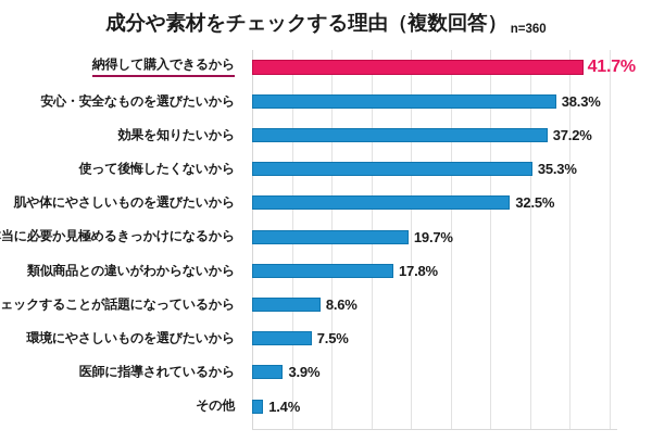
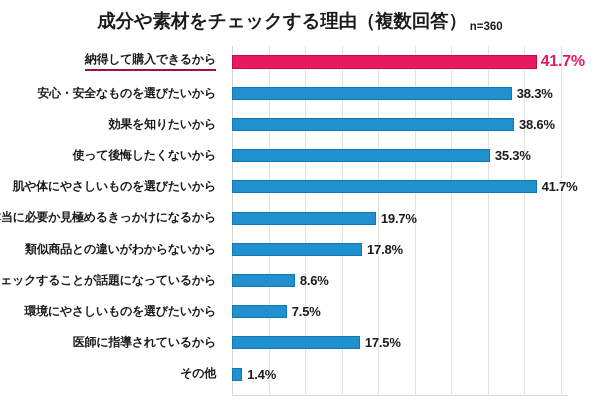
効果を知りたいから: 37.2% -> 38.6%
肌や体にやさしいものを選びたいから: 32.5% -> 41.7%
医師に指導されているから: 3.9% -> 17.5%
